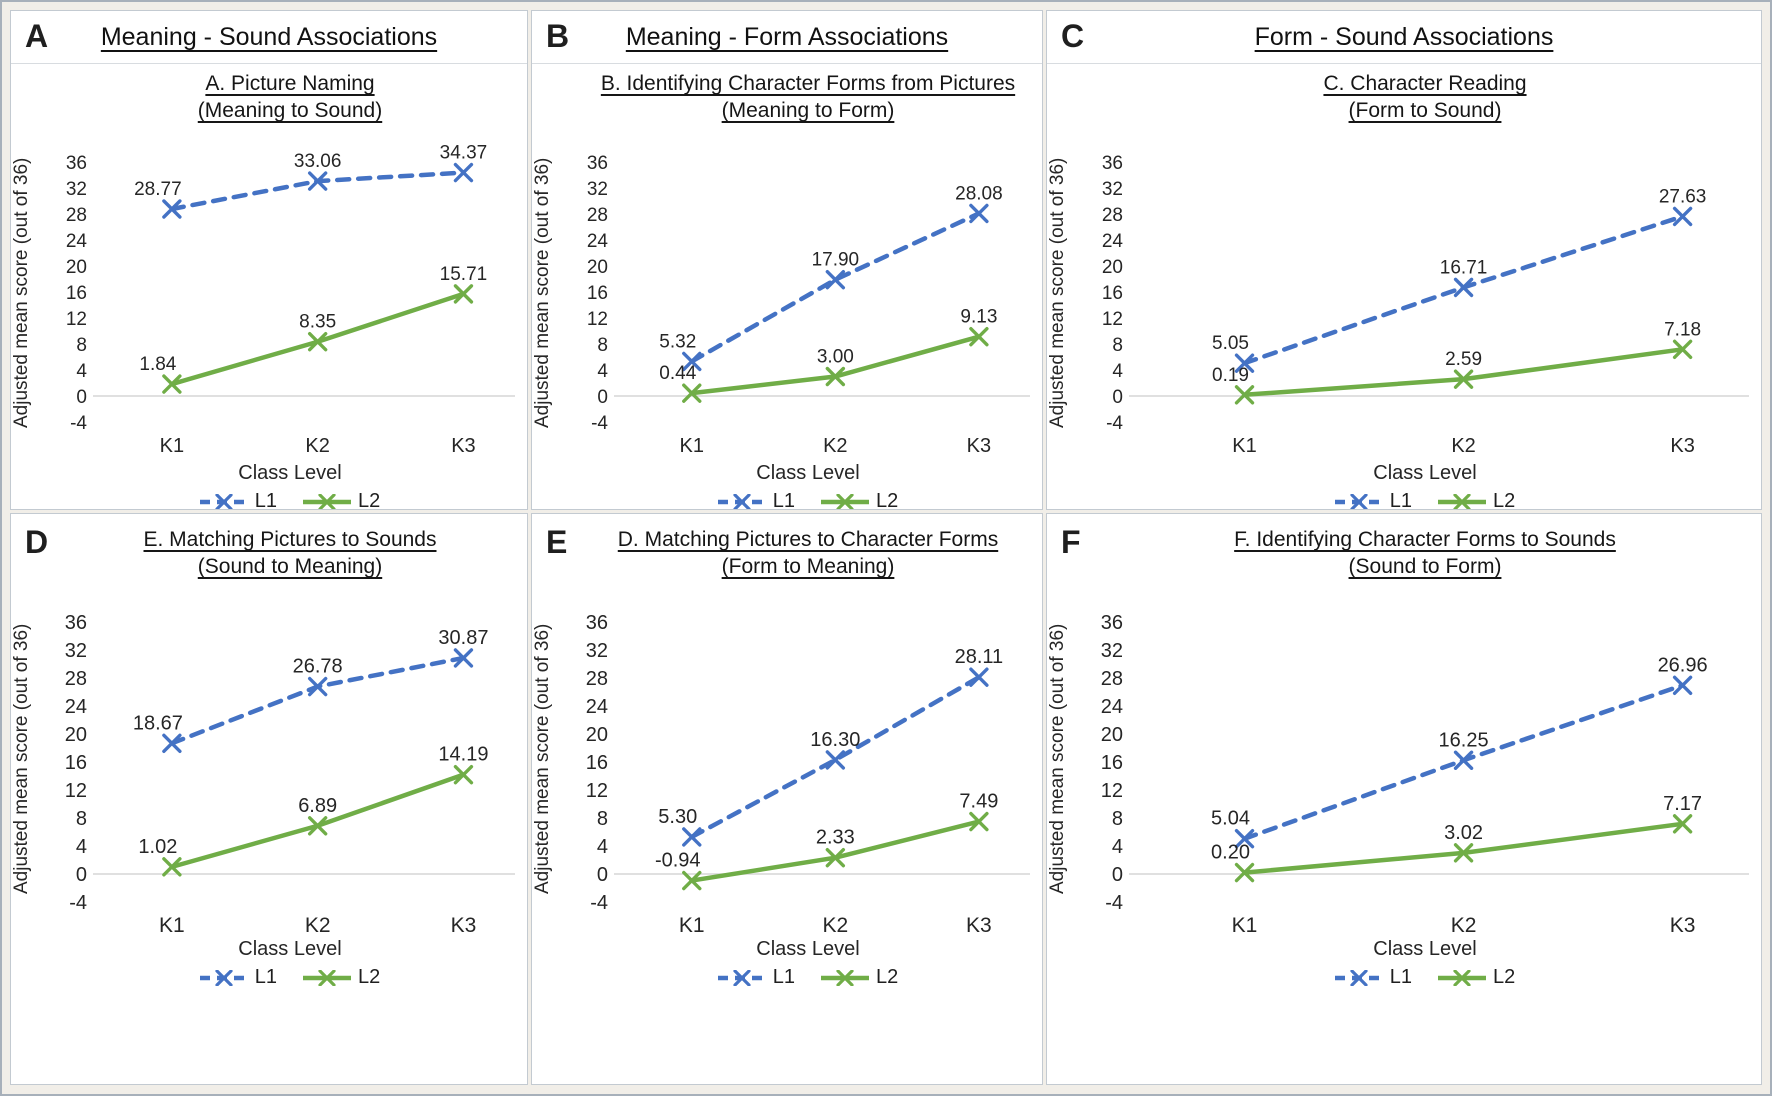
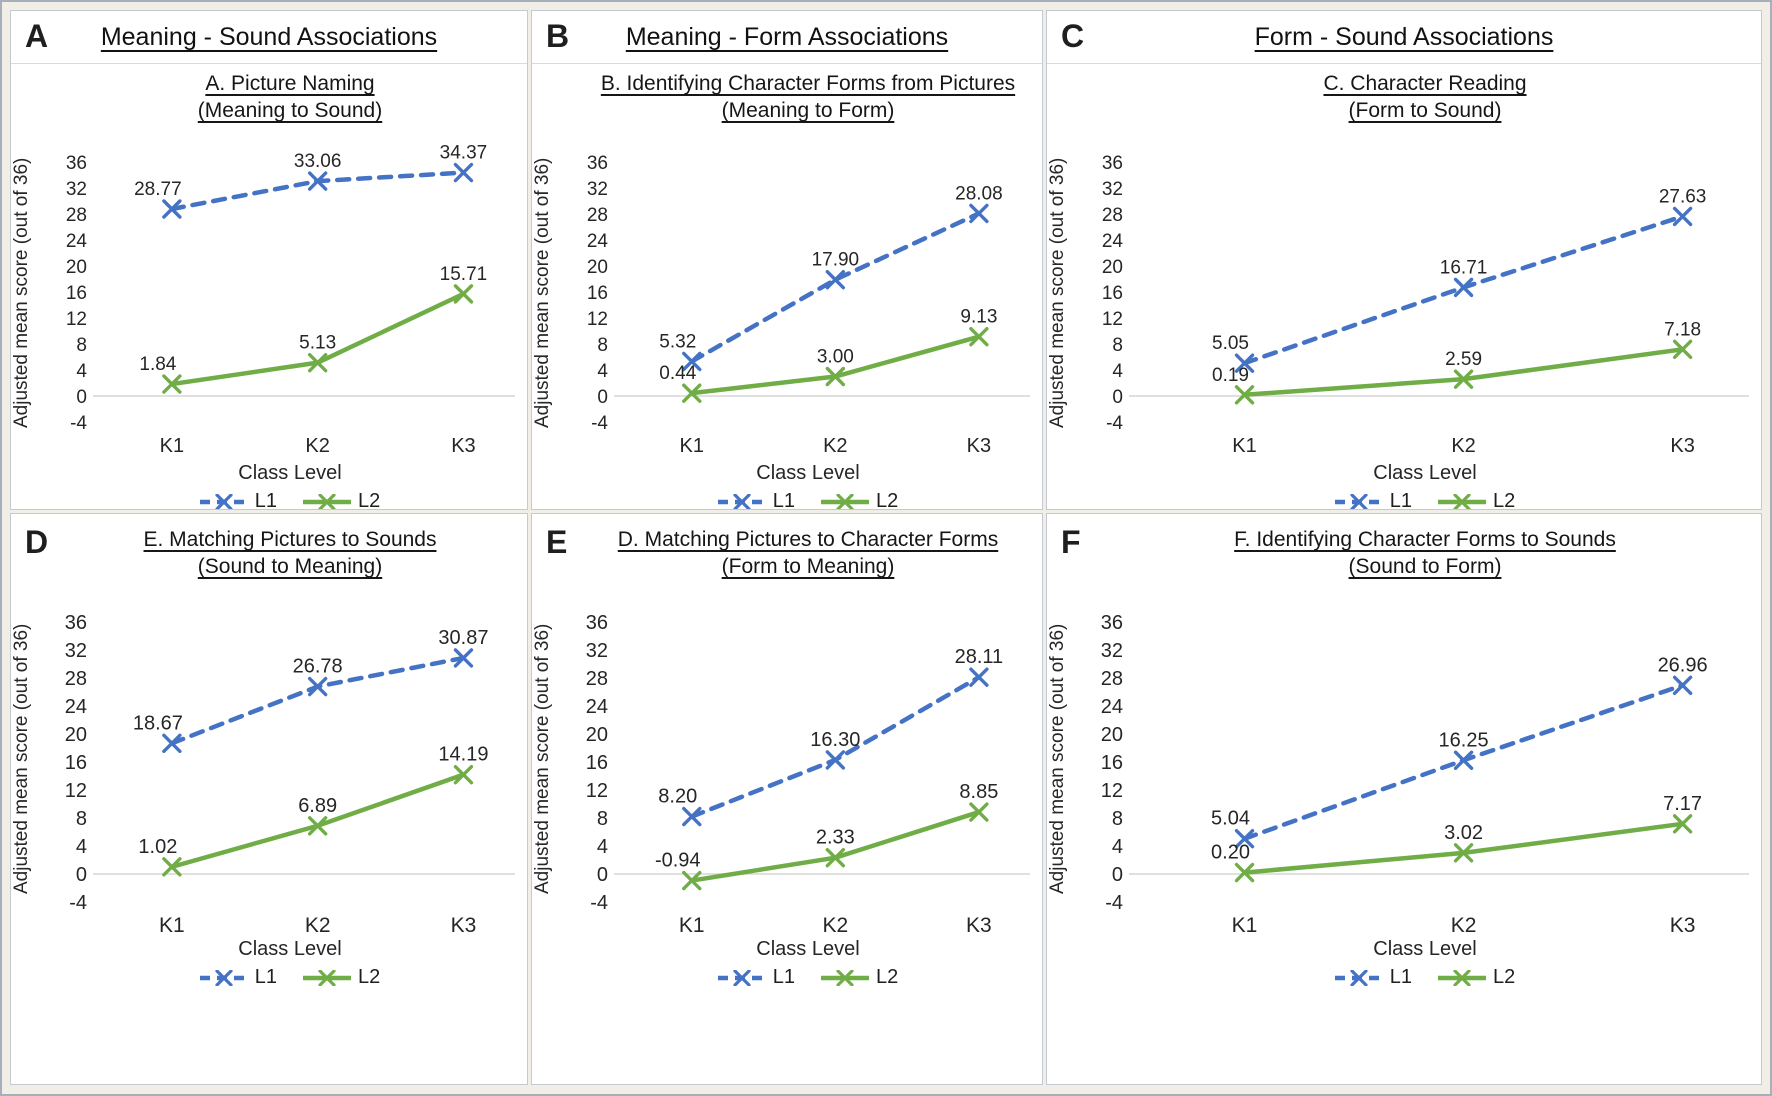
A. Picture Naming/L2/K2: 8.35 -> 5.13
D. Matching Pictures to Character Forms/L1/K1: 5.30 -> 8.20
D. Matching Pictures to Character Forms/L2/K3: 7.49 -> 8.85
